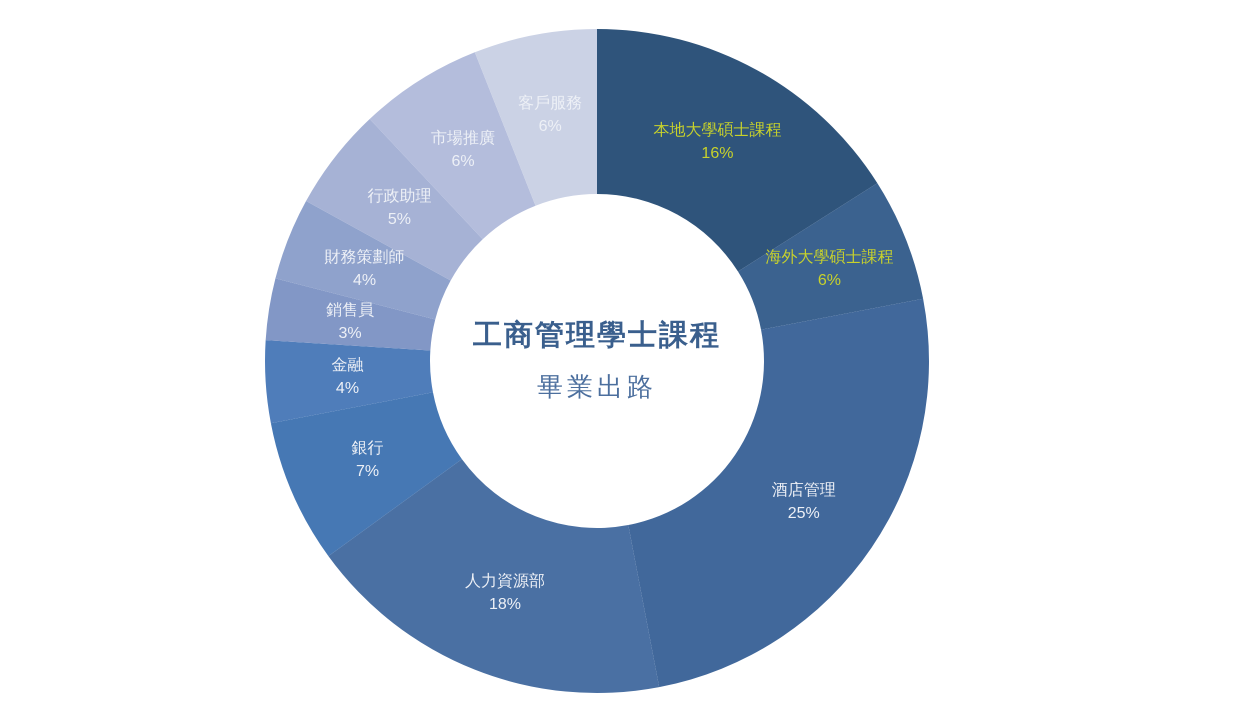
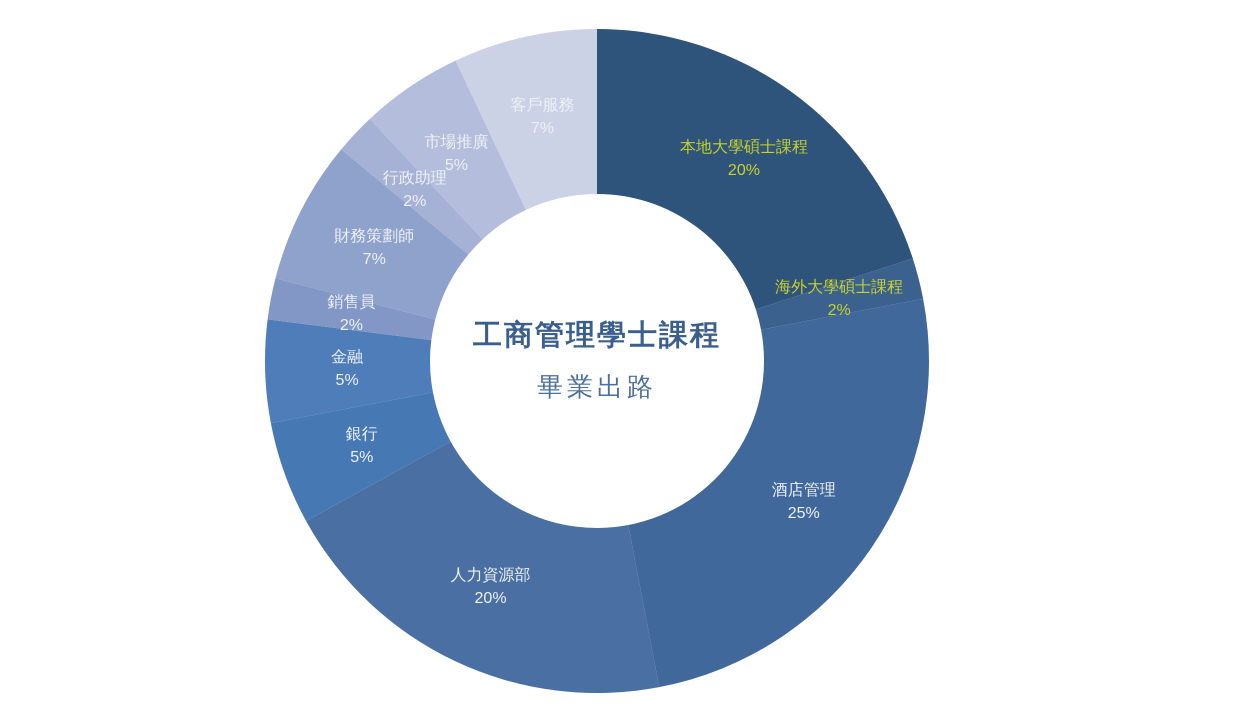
本地大學碩士課程: 16% -> 20%
海外大學碩士課程: 6% -> 2%
人力資源部: 18% -> 20%
銀行: 7% -> 5%
金融: 4% -> 5%
銷售員: 3% -> 2%
財務策劃師: 4% -> 7%
行政助理: 5% -> 2%
市場推廣: 6% -> 5%
客戶服務: 6% -> 7%
